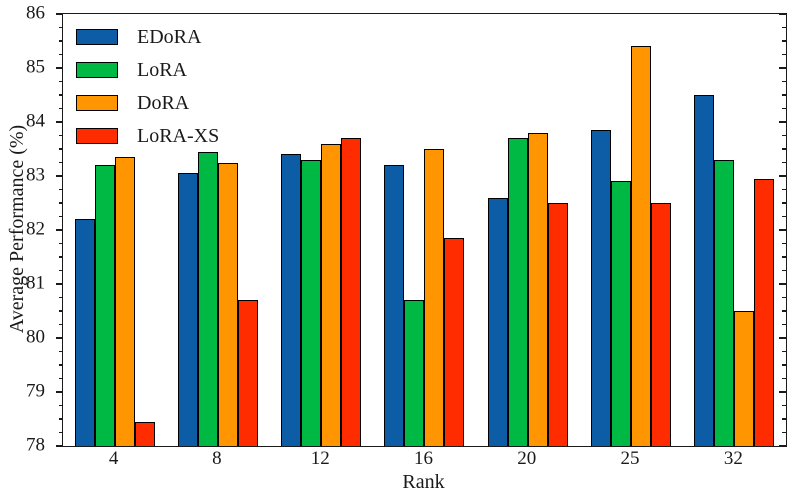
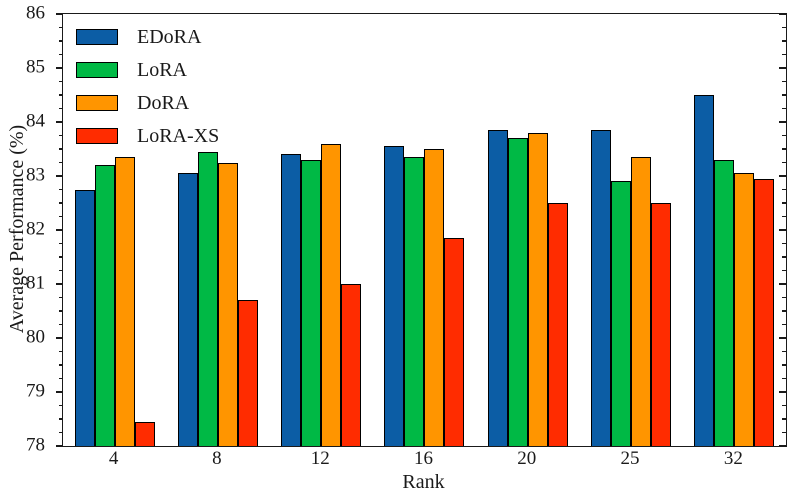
EDoRA/4: 82.2 -> 82.8
LoRA-XS/12: 83.7 -> 81.0
EDoRA/16: 83.2 -> 83.5
LoRA/16: 80.7 -> 83.3
EDoRA/20: 82.6 -> 83.8
DoRA/25: 85.4 -> 83.3
DoRA/32: 80.5 -> 83.0
